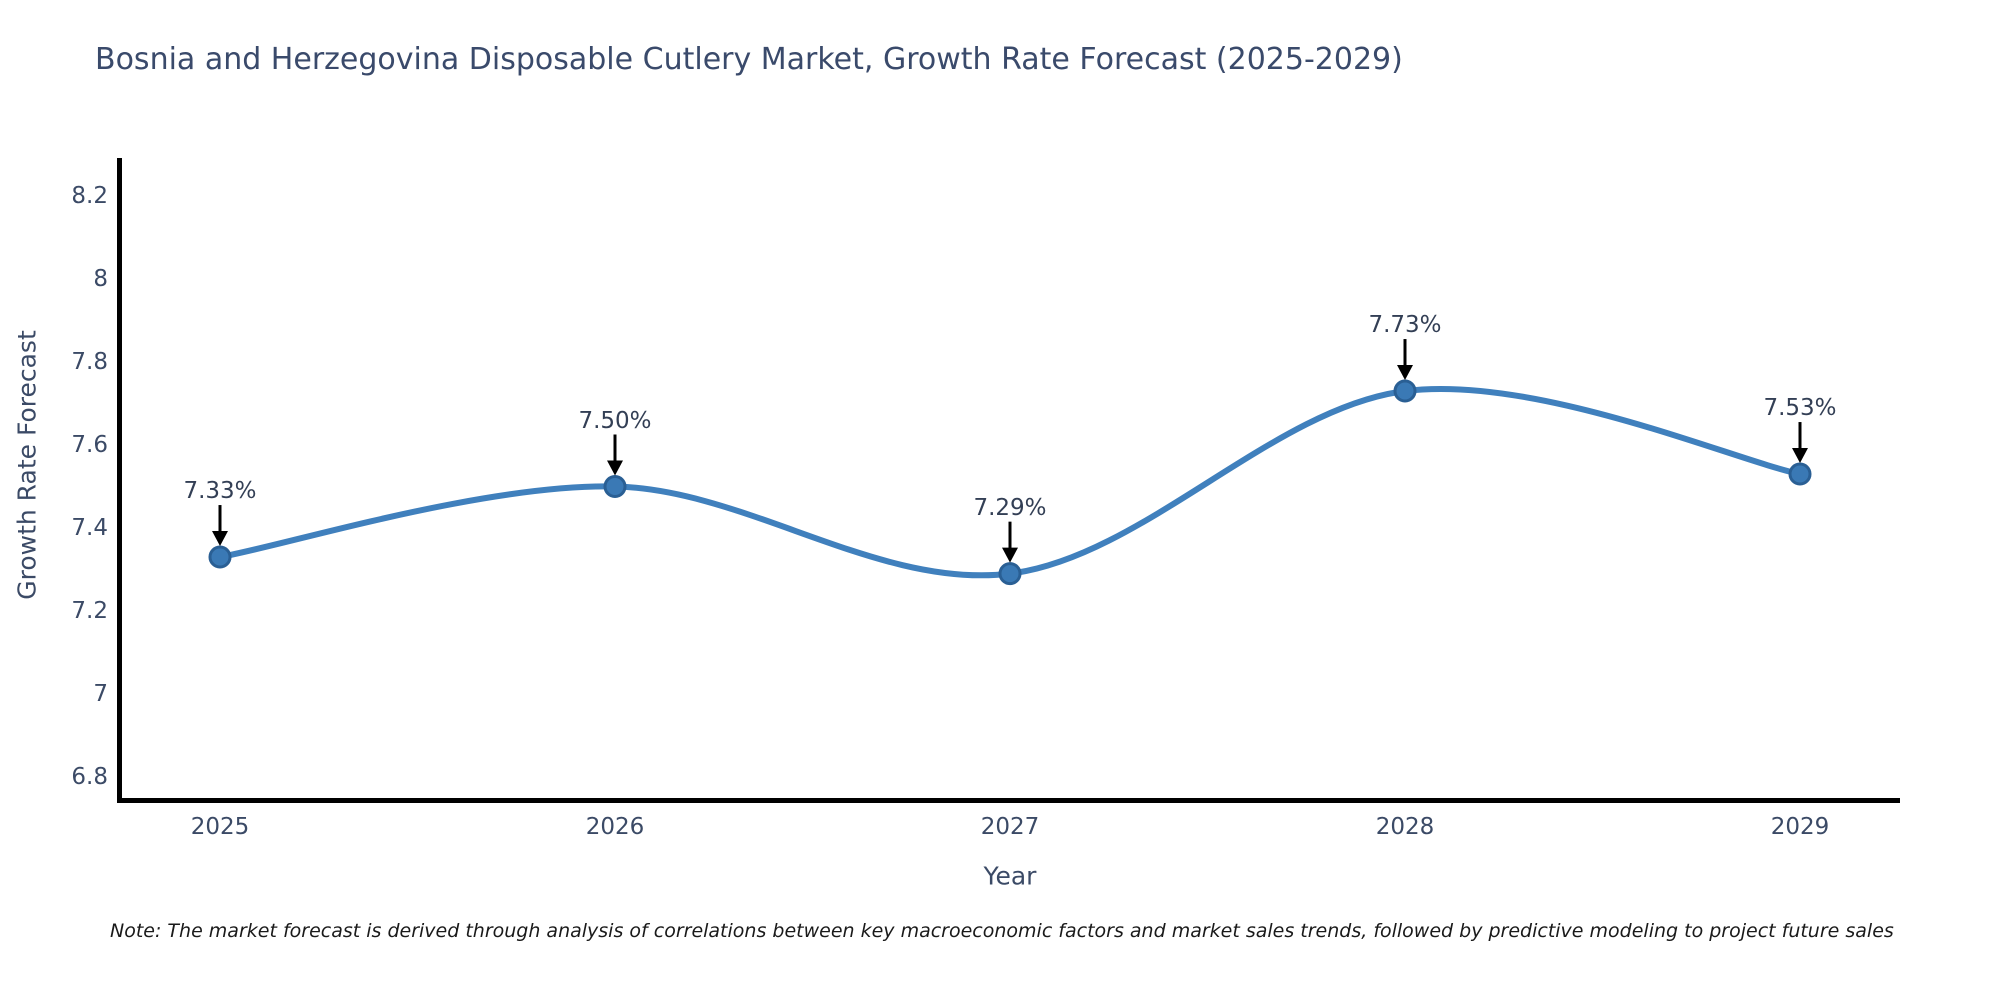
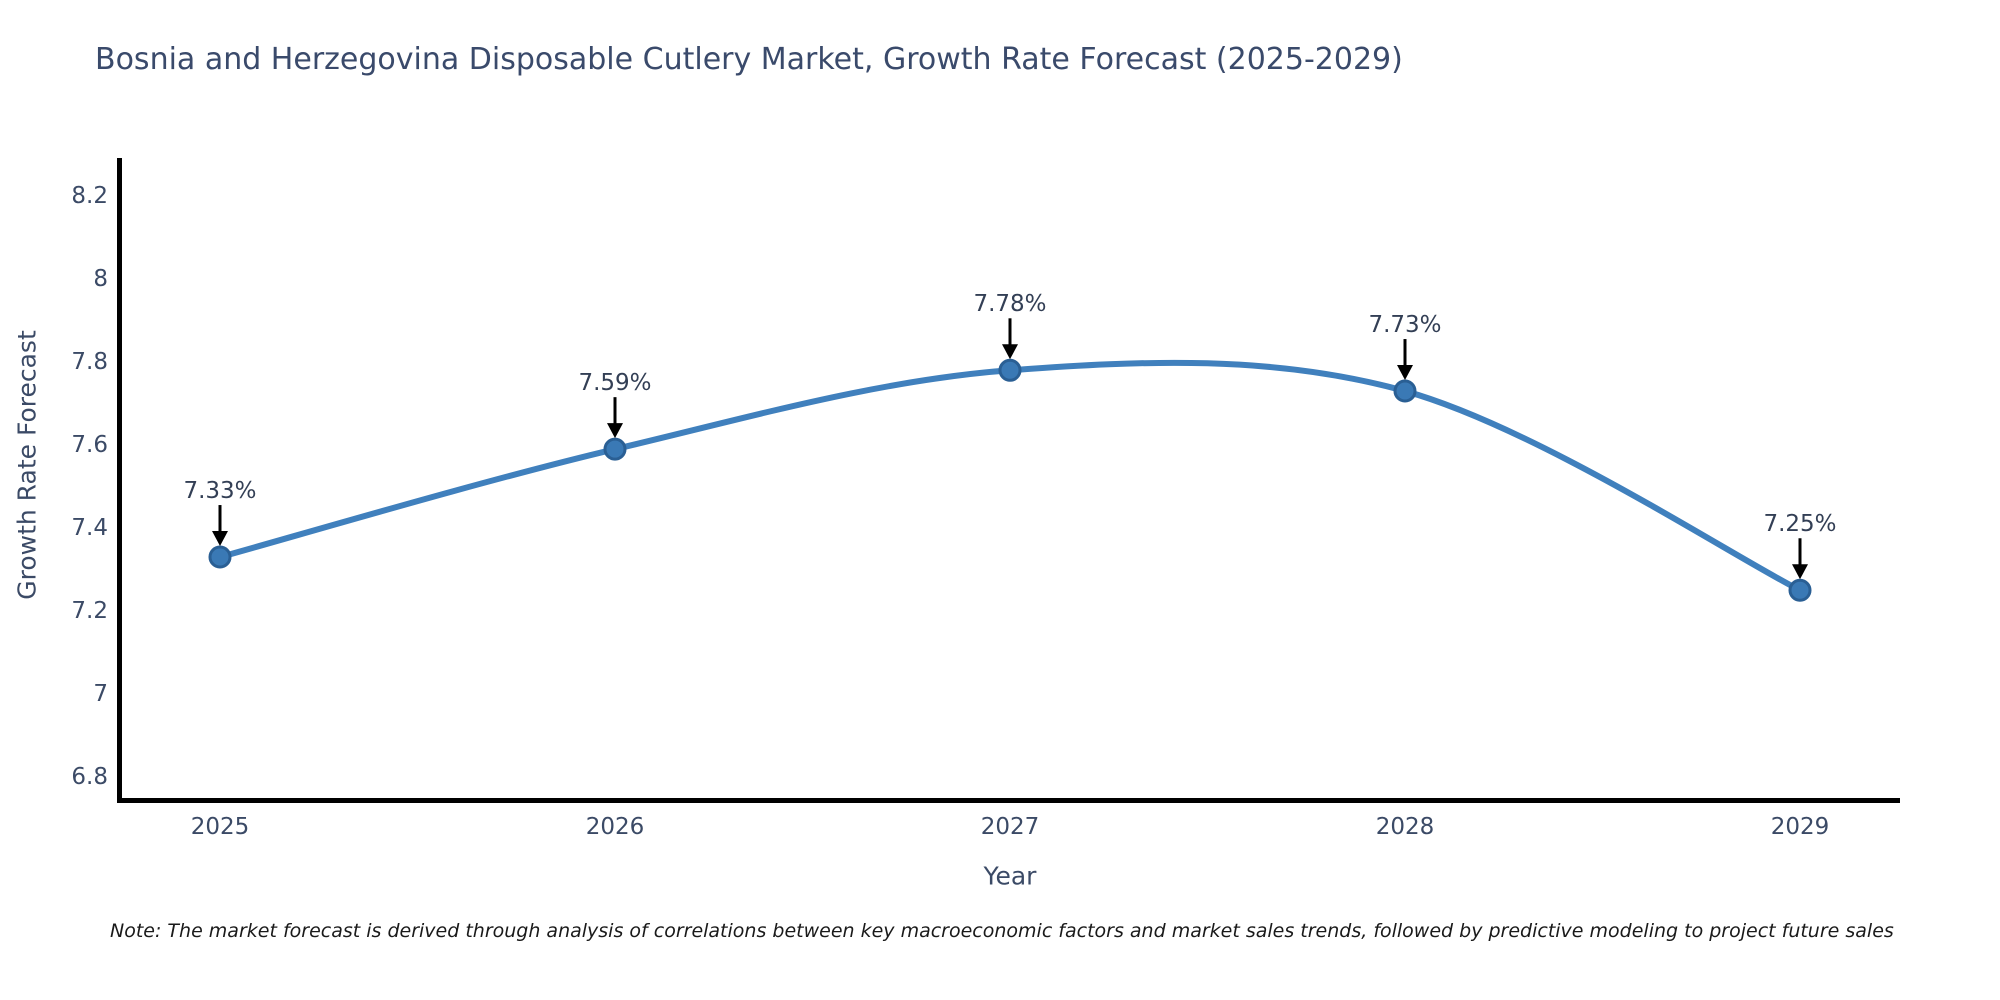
2026: 7.50% -> 7.59%
2027: 7.29% -> 7.78%
2029: 7.53% -> 7.25%
